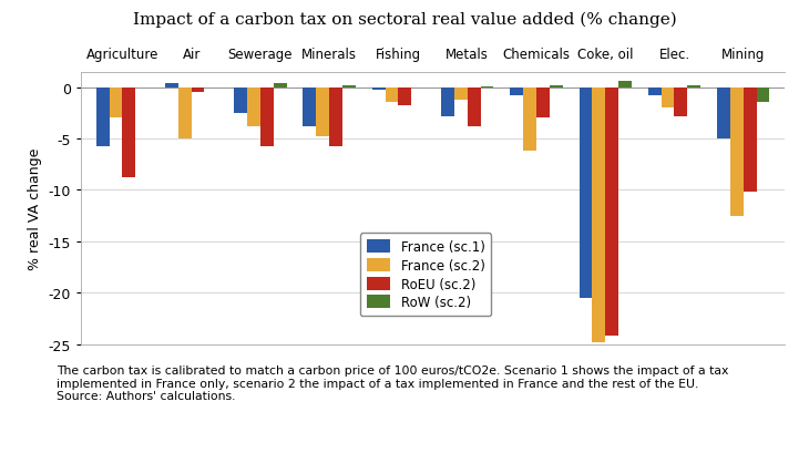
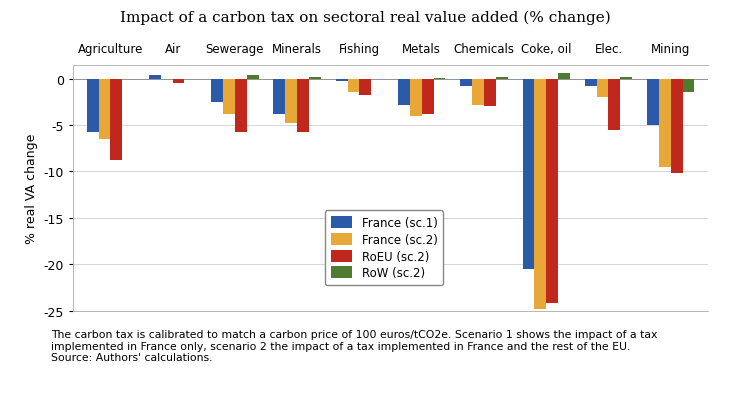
France (sc.2)/Agriculture: -3.0 -> -6.5
France (sc.2)/Air: -5.0 -> -0.1
France (sc.2)/Metals: -1.2 -> -4.0
France (sc.2)/Chemicals: -6.2 -> -2.8
RoEU (sc.2)/Elec.: -2.8 -> -5.5
France (sc.2)/Mining: -12.6 -> -9.5
